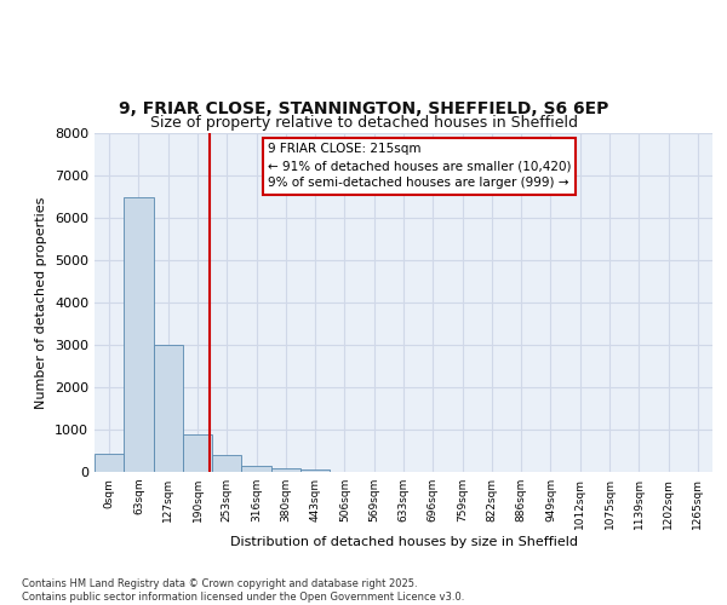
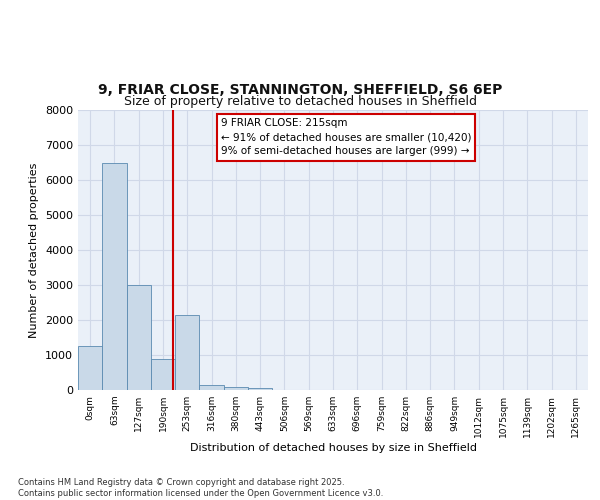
0sqm: 430 -> 1250
253sqm: 390 -> 2150
